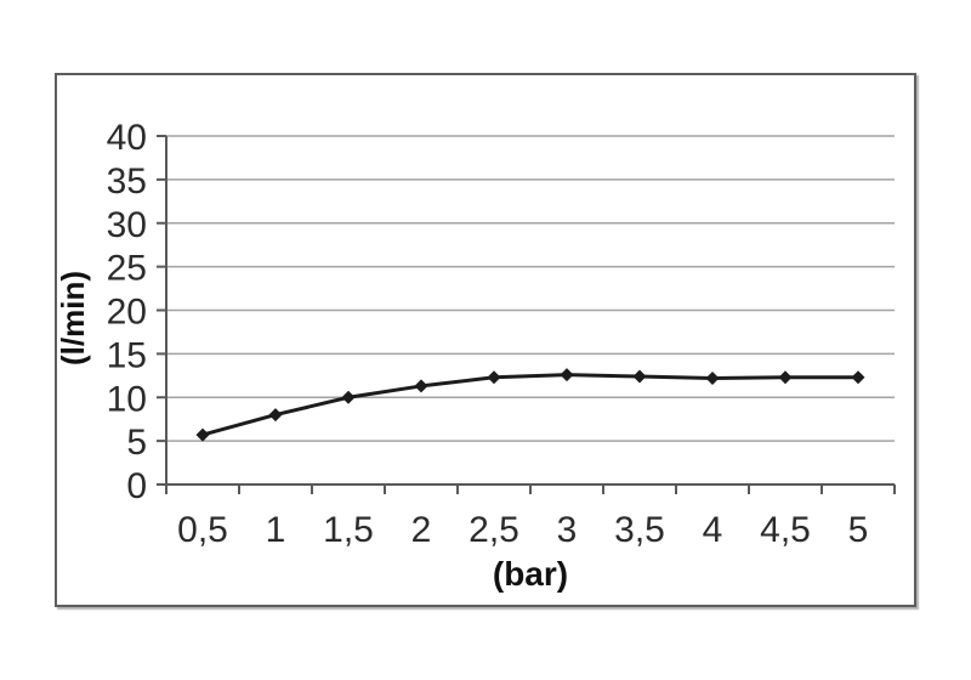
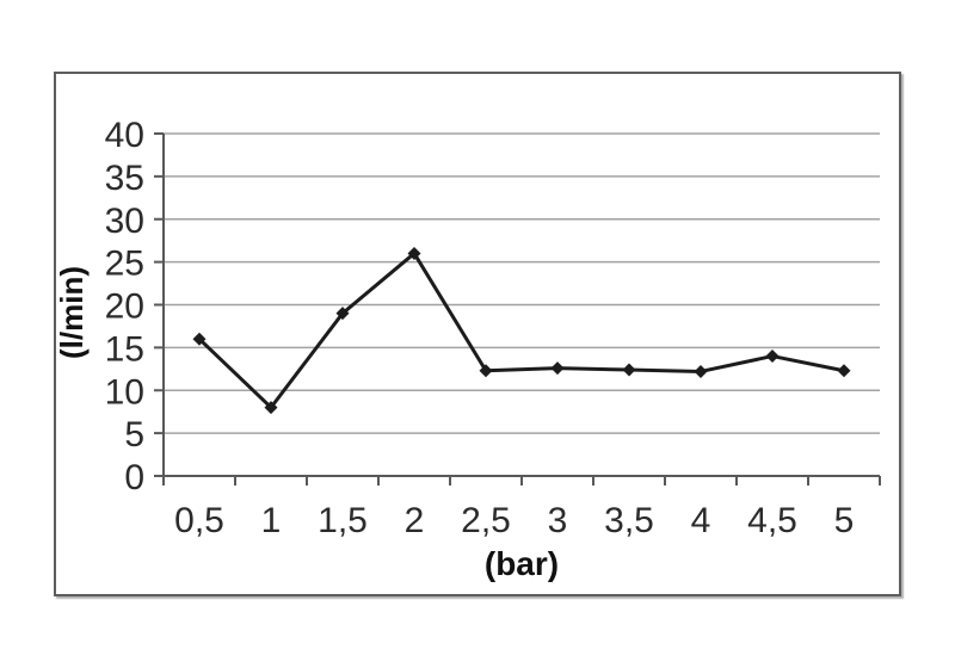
0,5: 6 -> 16
1,5: 10 -> 19
2: 11 -> 26
4,5: 12 -> 14
